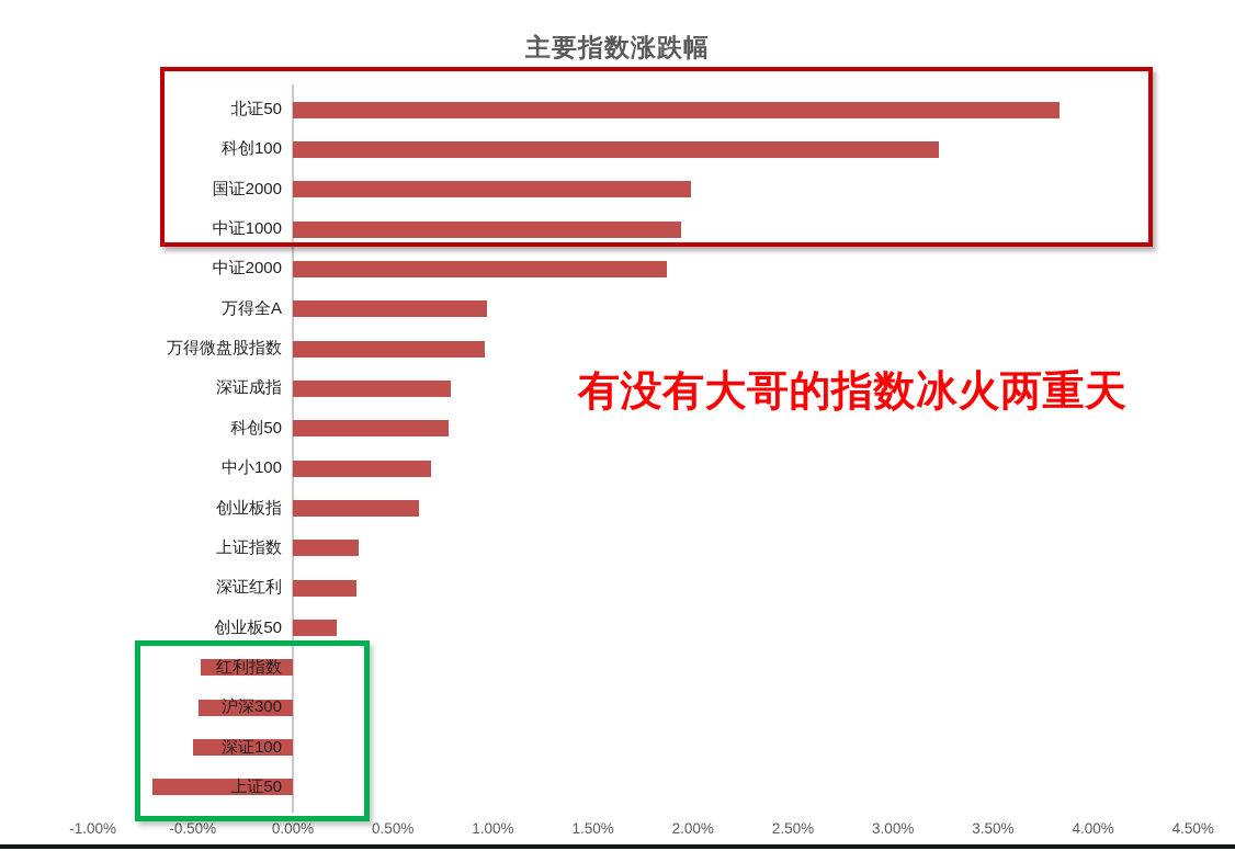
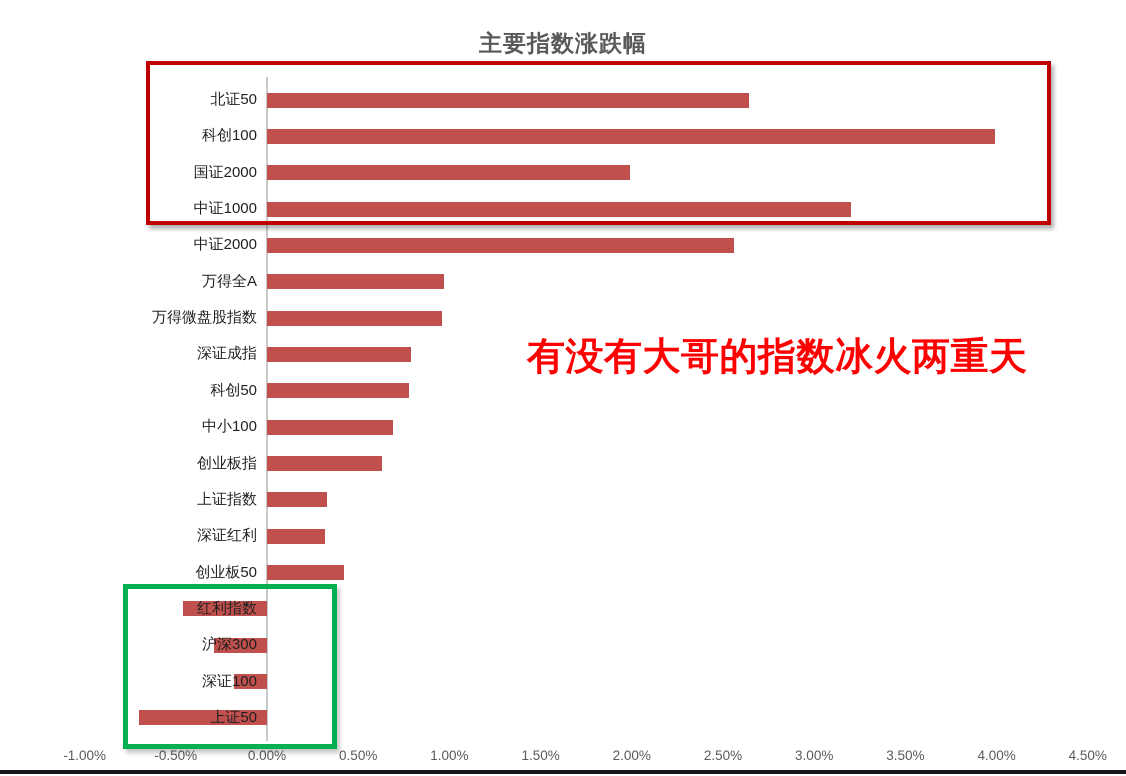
北证50: 3.83% -> 2.64%
科创100: 3.23% -> 3.99%
中证1000: 1.94% -> 3.20%
中证2000: 1.87% -> 2.56%
创业板50: 0.22% -> 0.42%
沪深300: -0.47% -> -0.29%
深证100: -0.50% -> -0.18%
